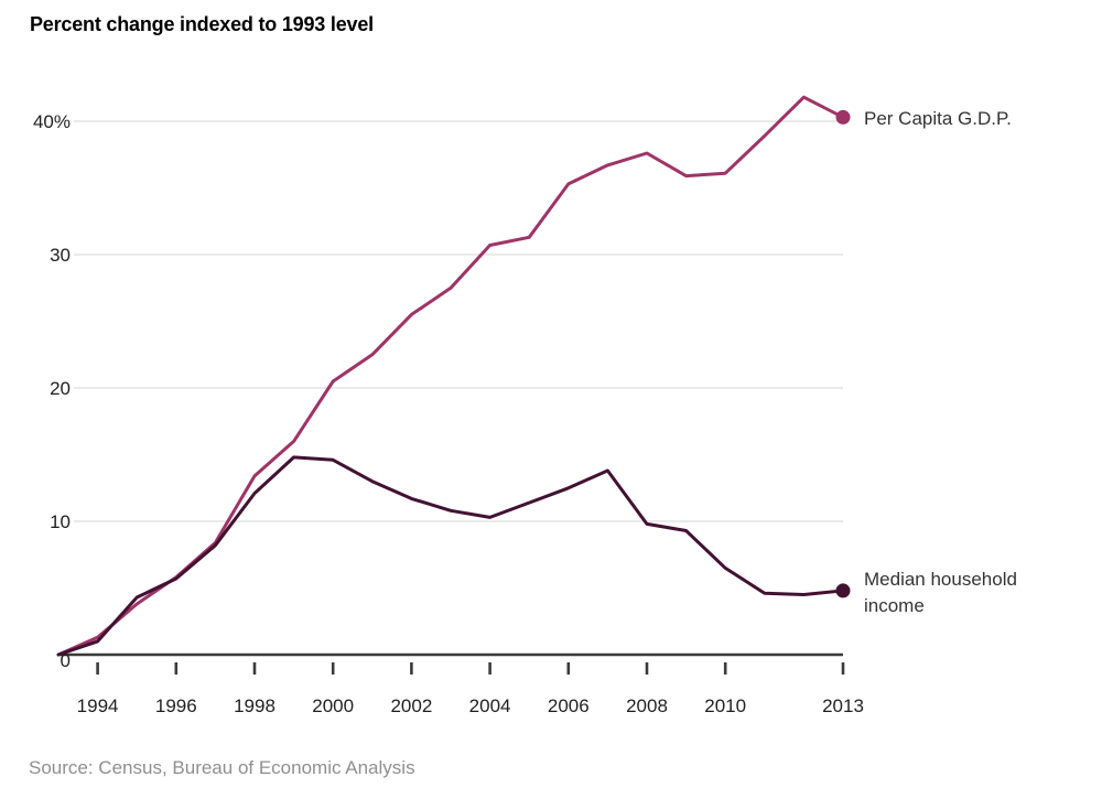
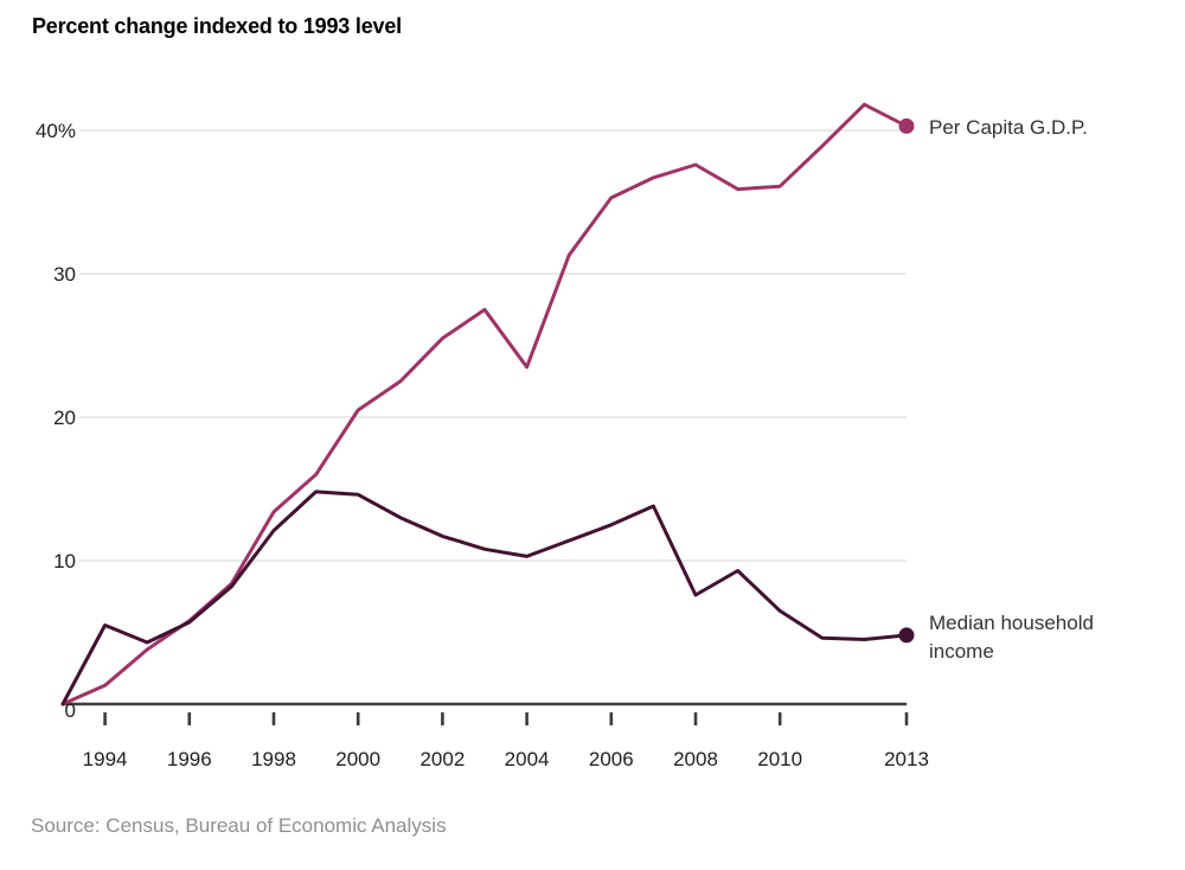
Median household income/1994: 1.0% -> 5.5%
Per Capita G.D.P./2004: 30.7% -> 23.5%
Median household income/2008: 9.8% -> 7.6%
